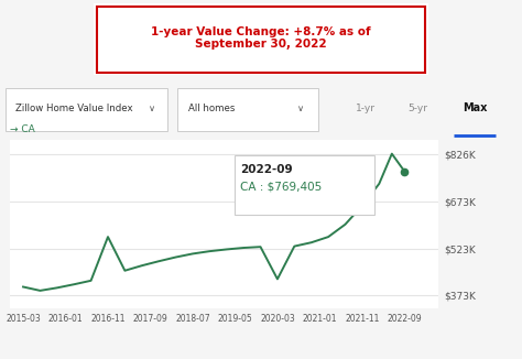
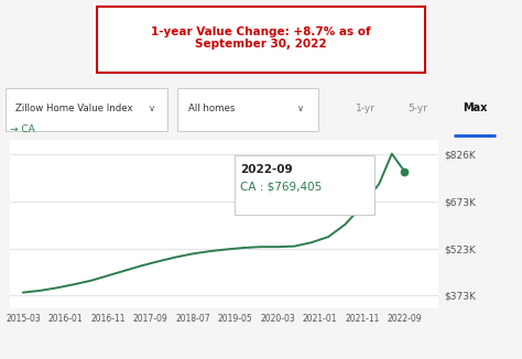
2015-03: $400K -> $382K
2016-11: $560K -> $436K
2020-03: $425K -> $528K
